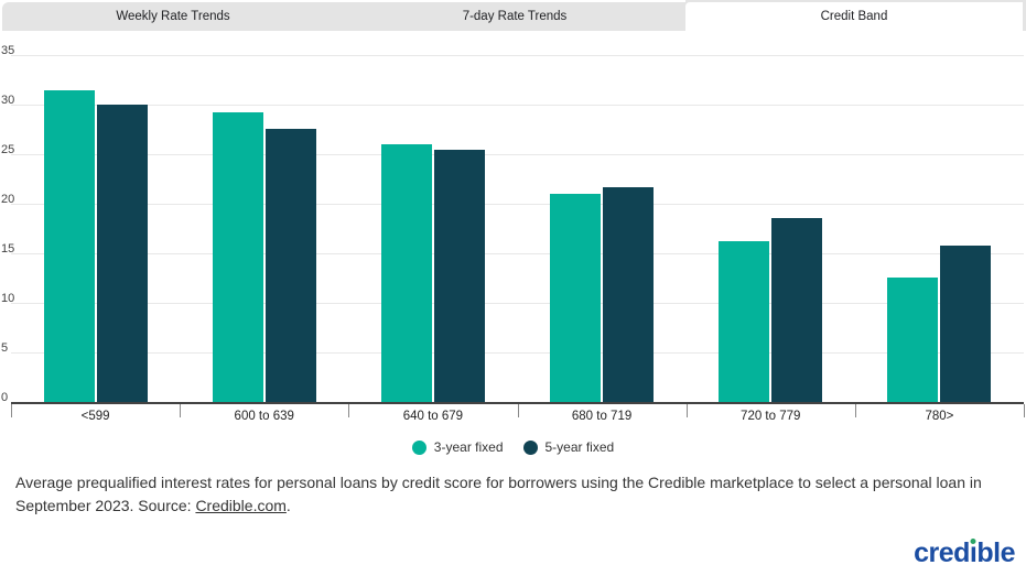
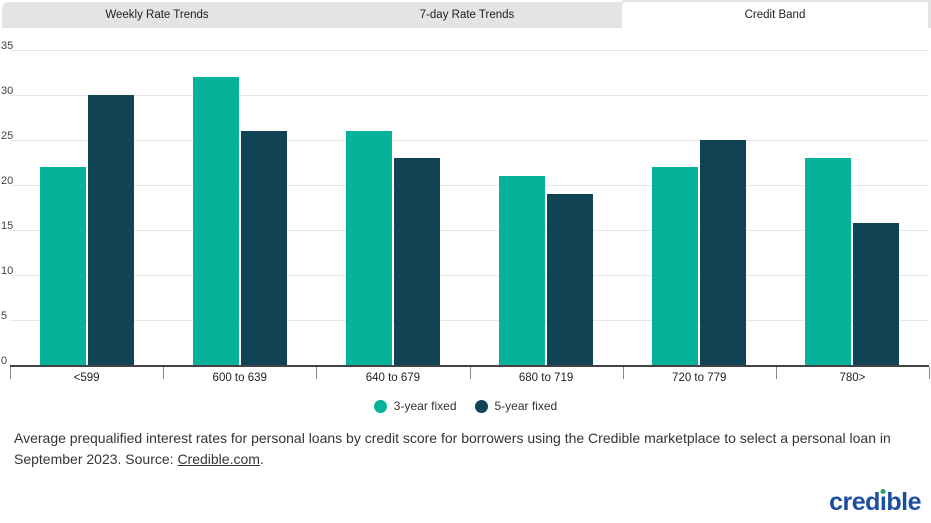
3-year fixed/<599: 31 -> 22
3-year fixed/600 to 639: 29 -> 32
5-year fixed/600 to 639: 28 -> 26
5-year fixed/640 to 679: 26 -> 23
5-year fixed/680 to 719: 22 -> 19
3-year fixed/720 to 779: 16 -> 22
5-year fixed/720 to 779: 19 -> 25
3-year fixed/780>: 13 -> 23
